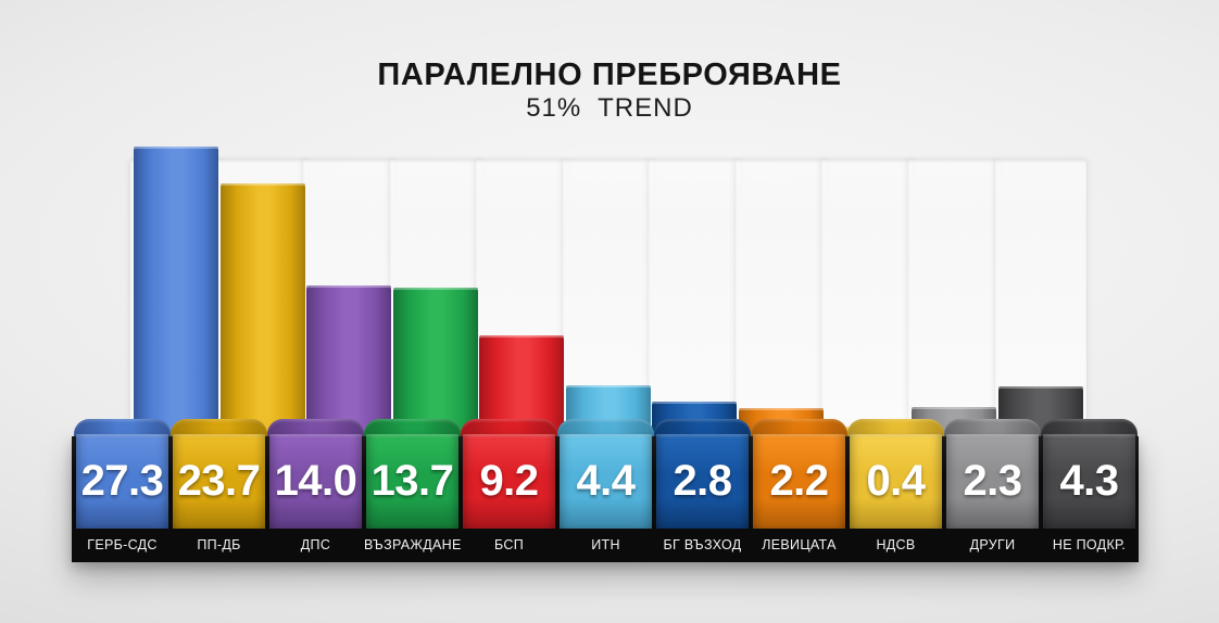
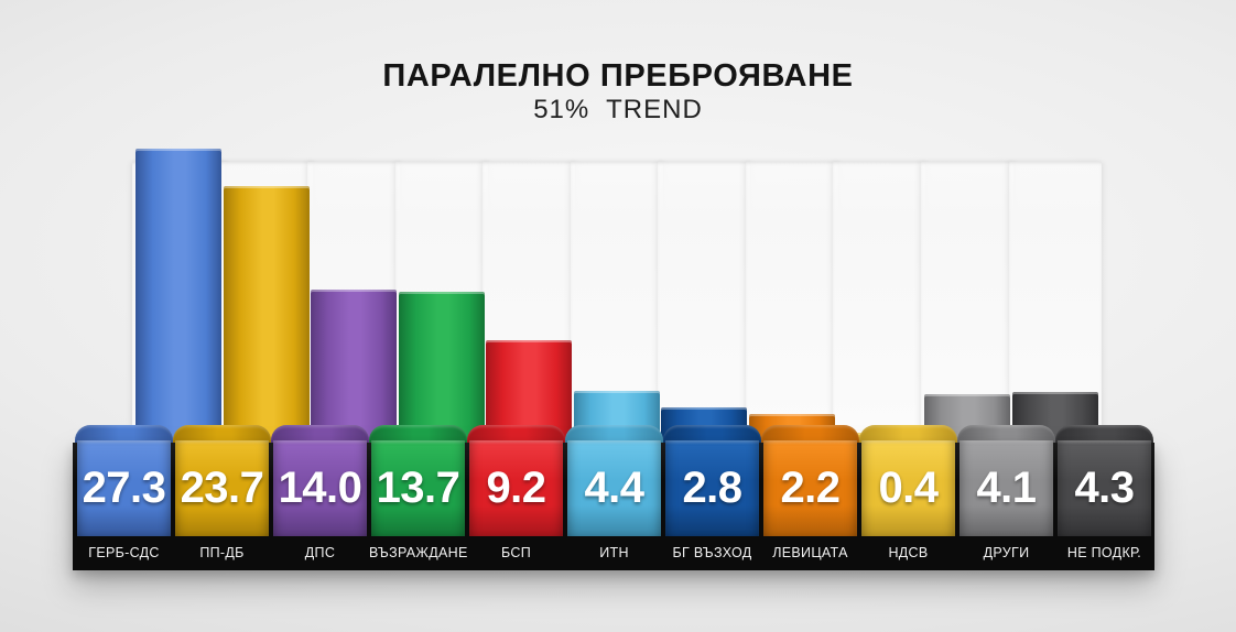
ДРУГИ: 2.3 -> 4.1
